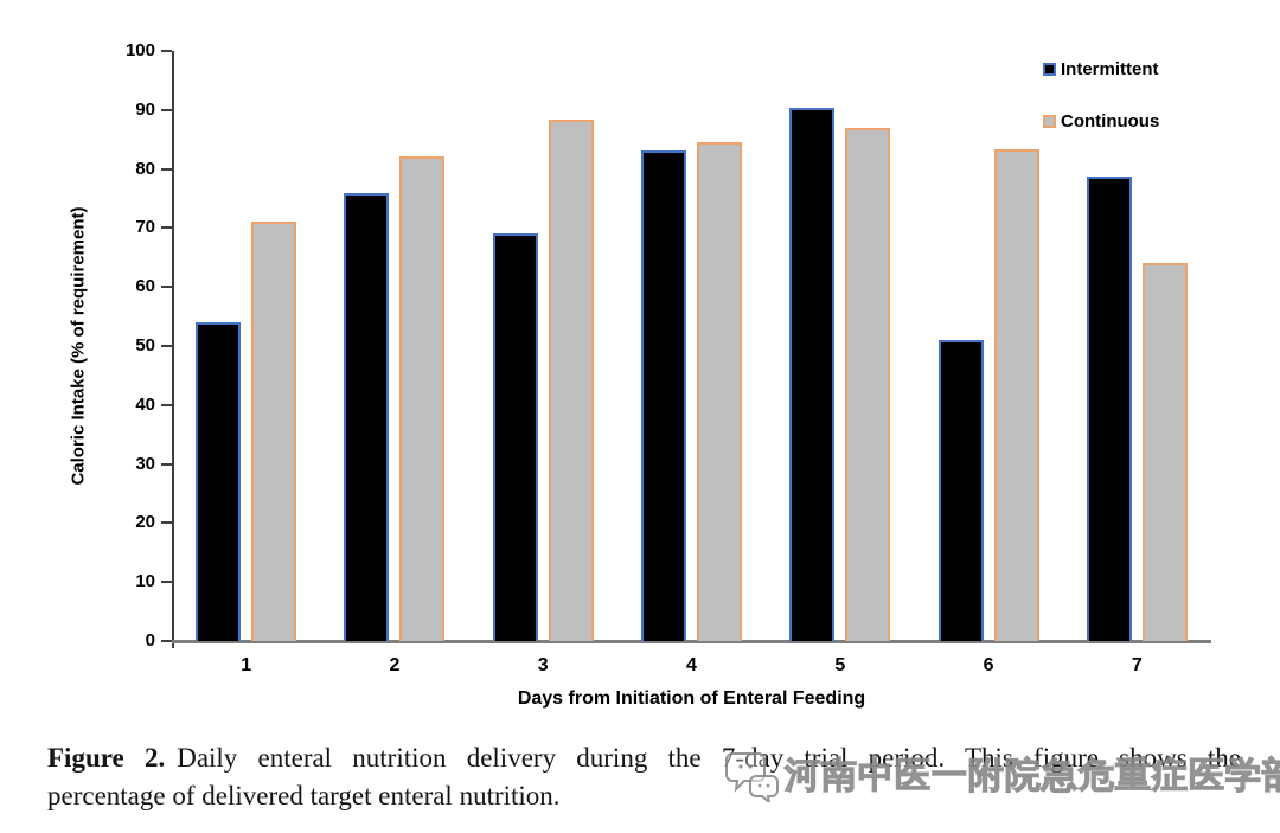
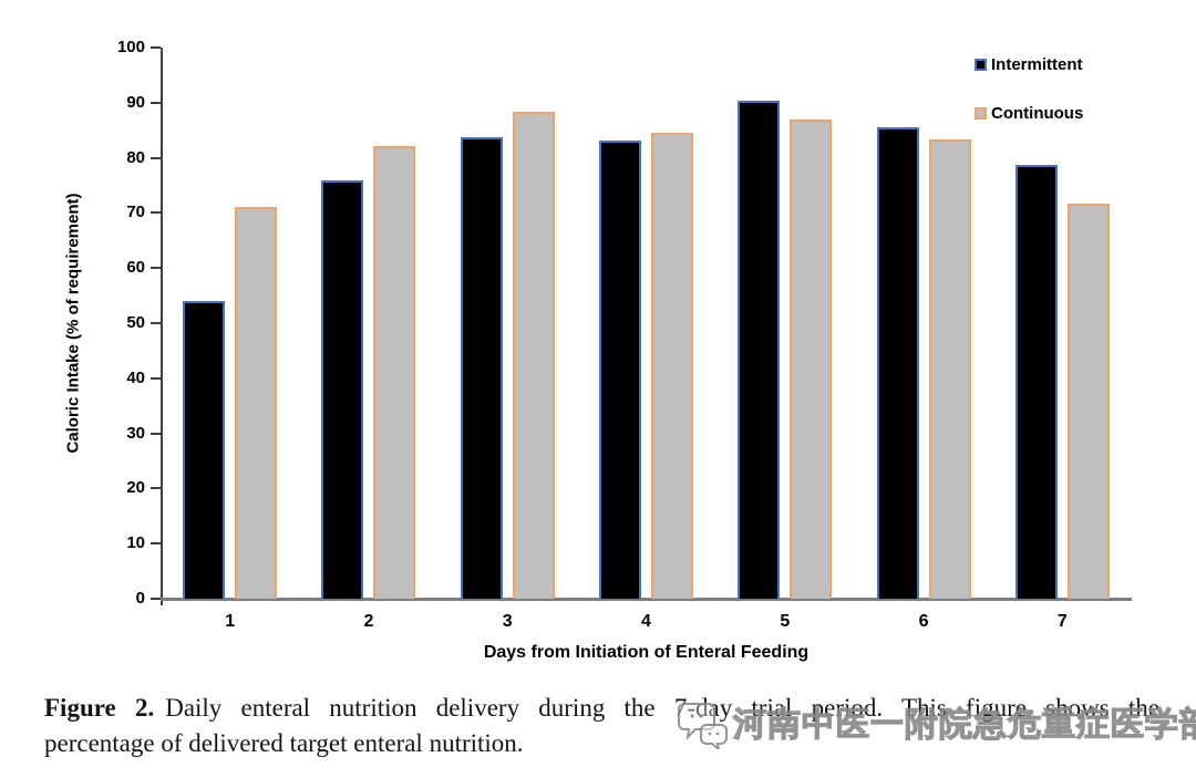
Intermittent/3: 69 -> 84
Intermittent/6: 51 -> 86
Continuous/7: 64 -> 72
